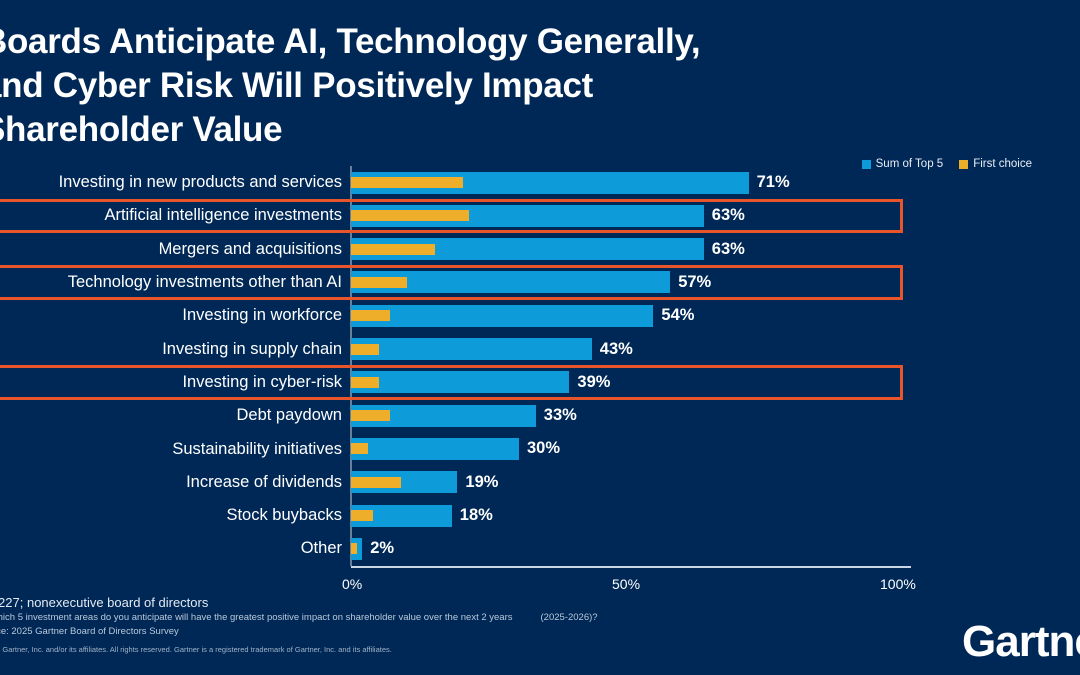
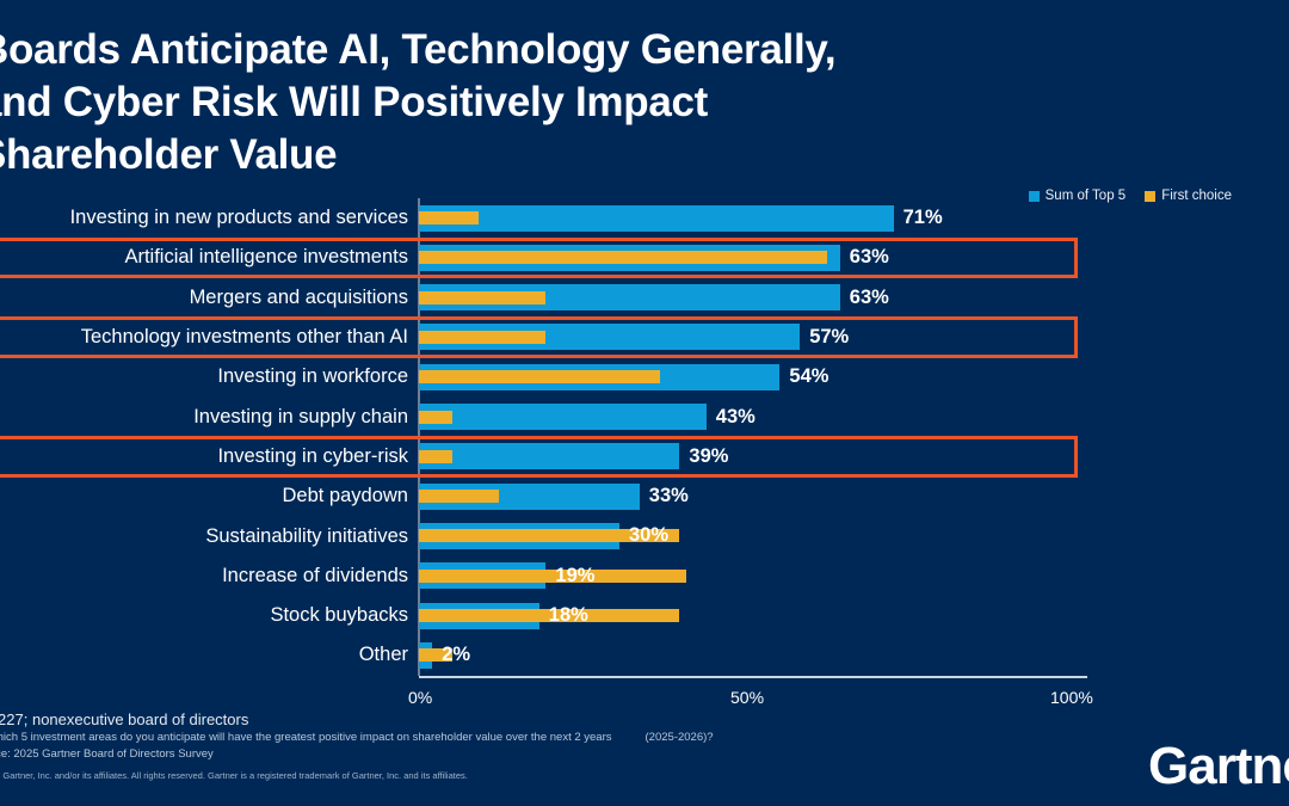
First choice/Investing in new products and services: 20% -> 9%
First choice/Artificial intelligence investments: 21% -> 61%
First choice/Mergers and acquisitions: 15% -> 19%
First choice/Technology investments other than AI: 10% -> 19%
First choice/Investing in workforce: 7% -> 36%
First choice/Debt paydown: 7% -> 12%
First choice/Sustainability initiatives: 3% -> 39%
First choice/Increase of dividends: 9% -> 40%
First choice/Stock buybacks: 4% -> 39%
First choice/Other: 1% -> 5%
